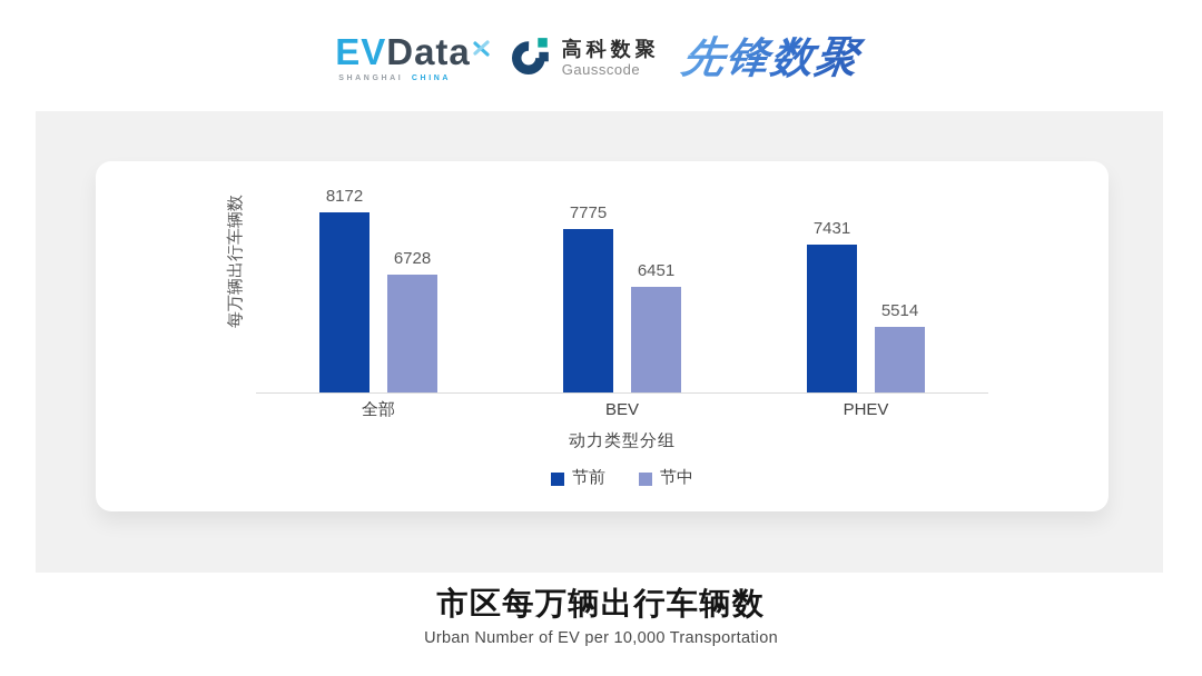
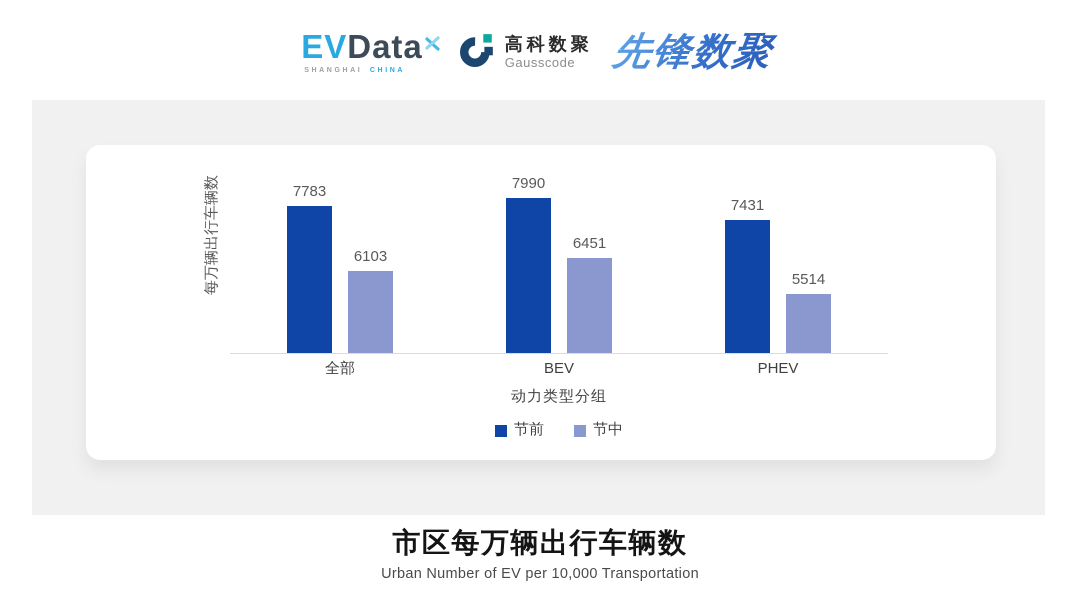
节前/全部: 8172 -> 7783
节中/全部: 6728 -> 6103
节前/BEV: 7775 -> 7990
